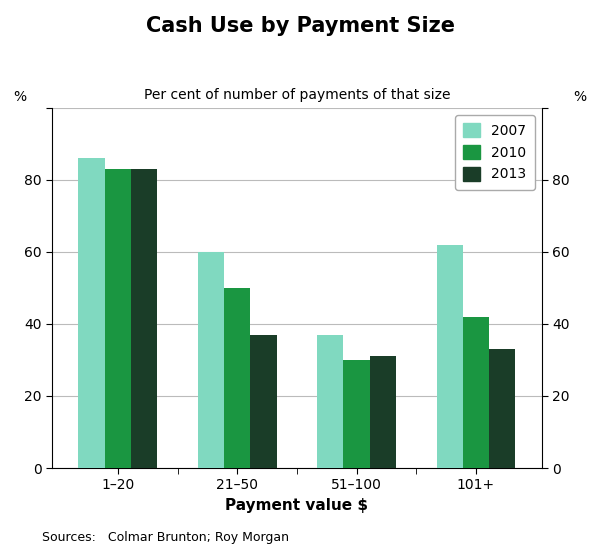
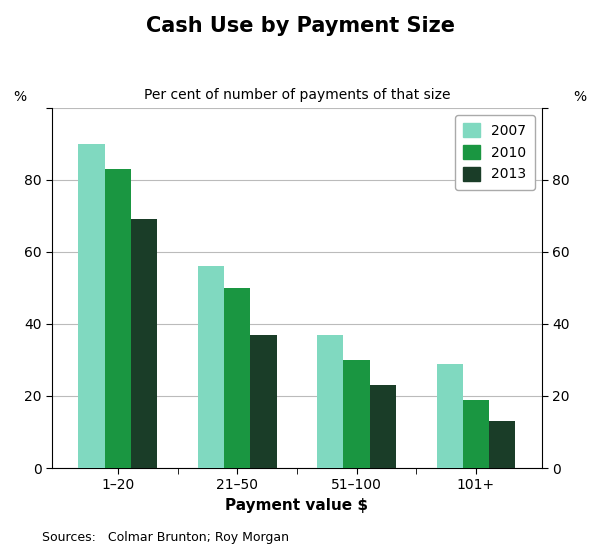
2007/1–20: 86 -> 90
2013/1–20: 83 -> 69
2007/21–50: 60 -> 56
2013/51–100: 31 -> 23
2007/101+: 62 -> 29
2010/101+: 42 -> 19
2013/101+: 33 -> 13
